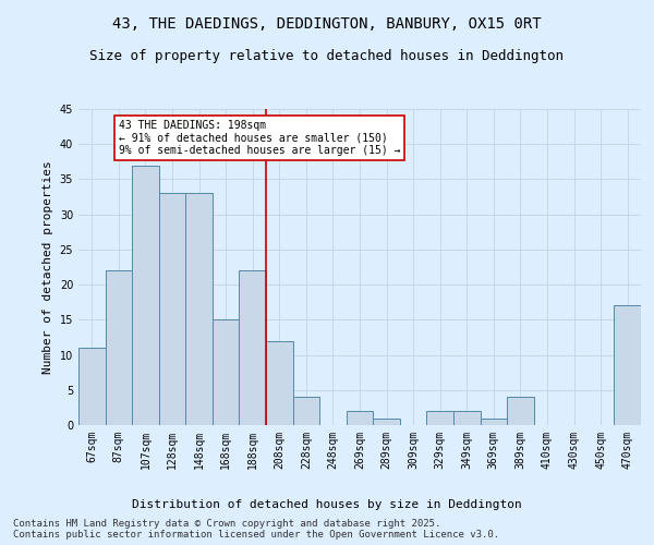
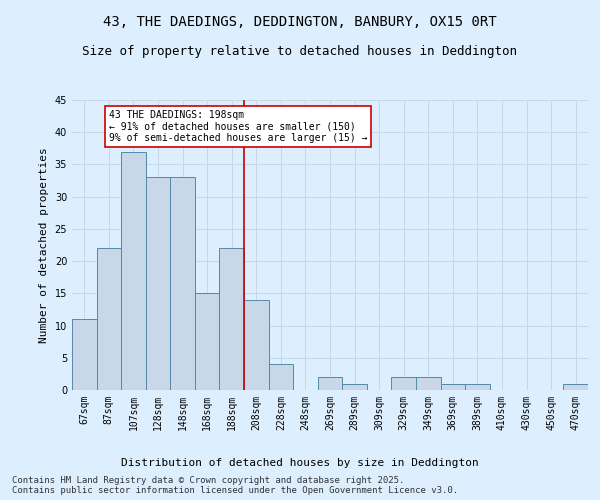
208sqm: 12 -> 14
389sqm: 4 -> 1
470sqm: 17 -> 1
